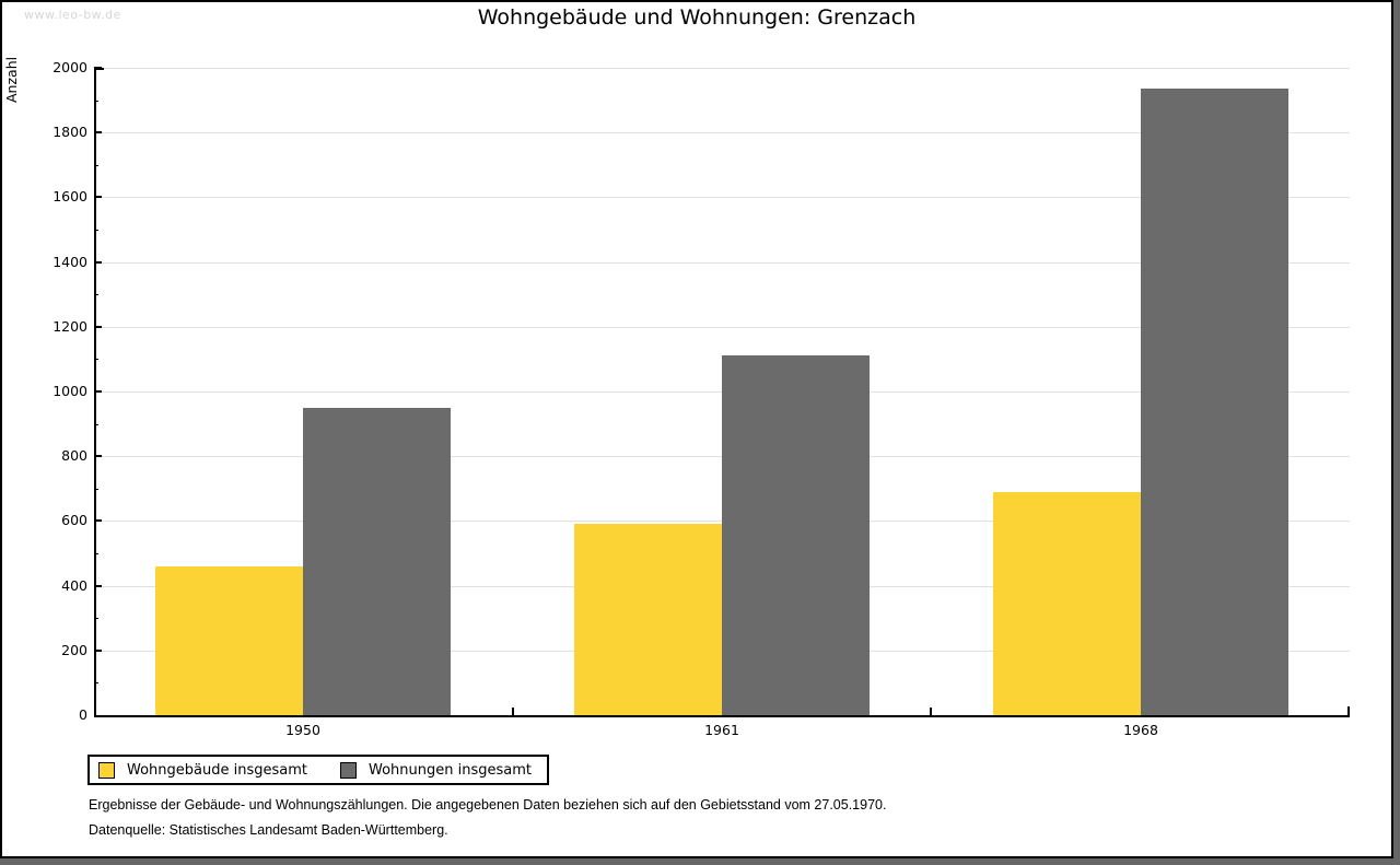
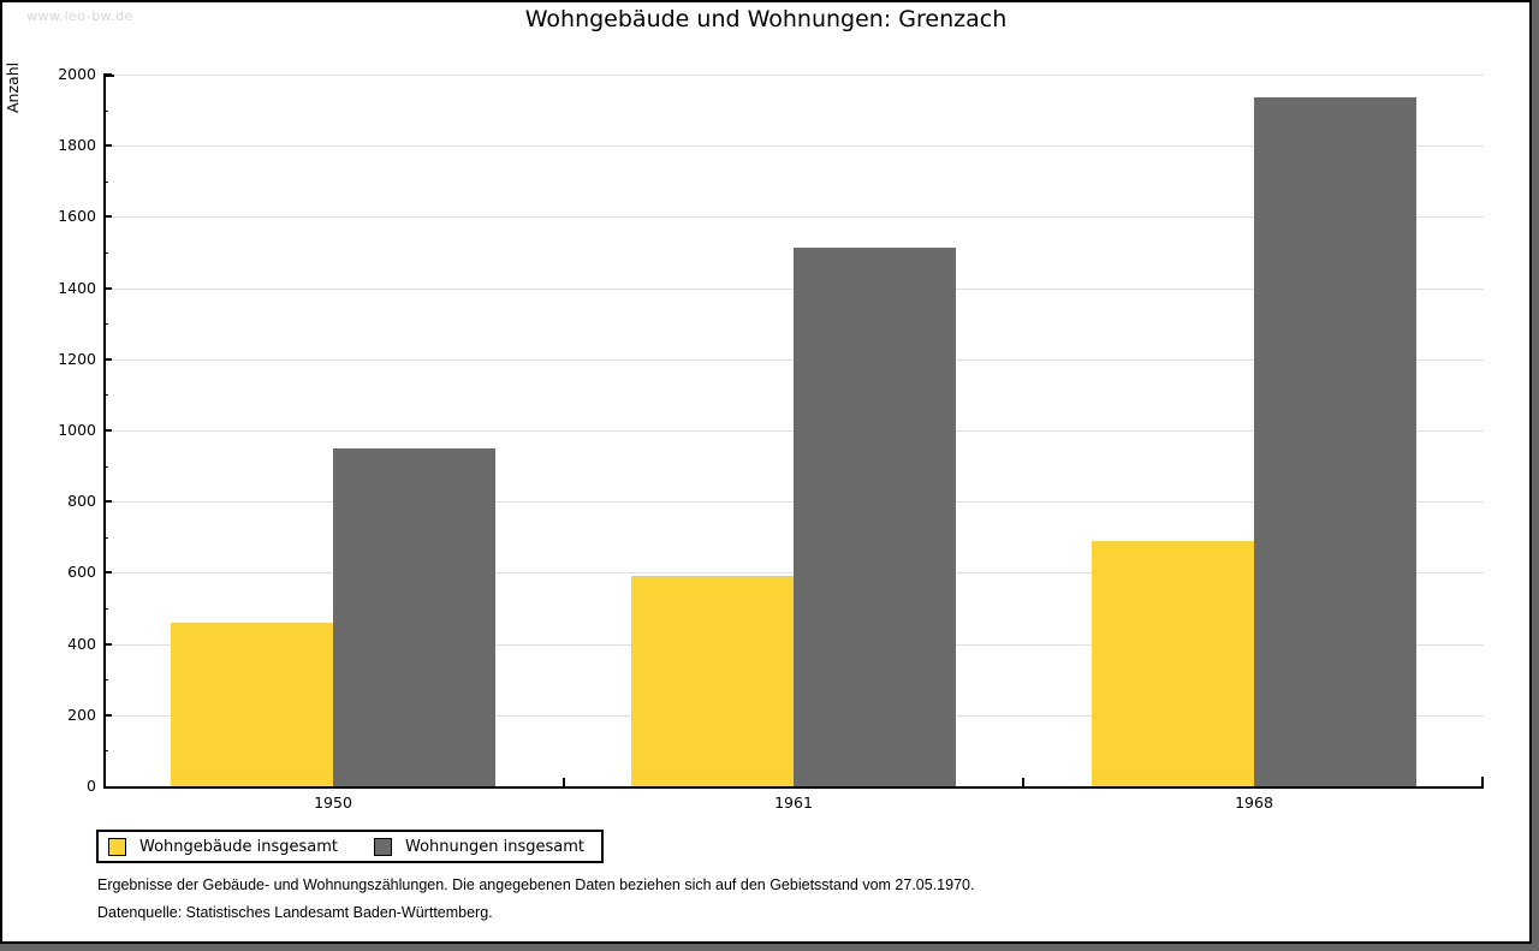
Wohnungen insgesamt/1961: 1110 -> 1520
